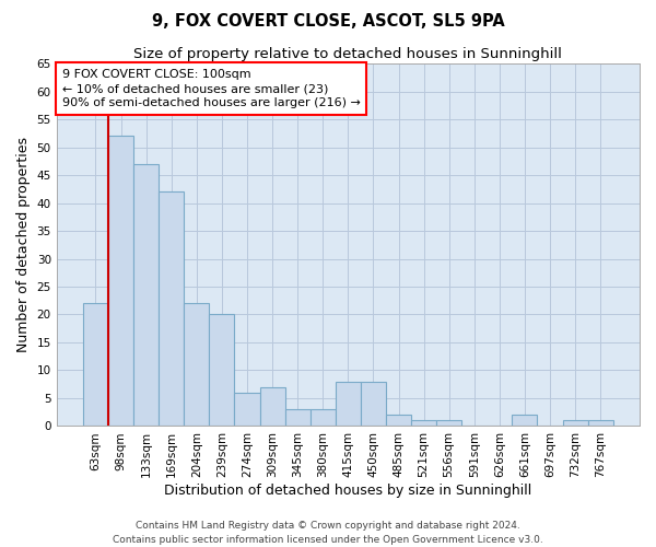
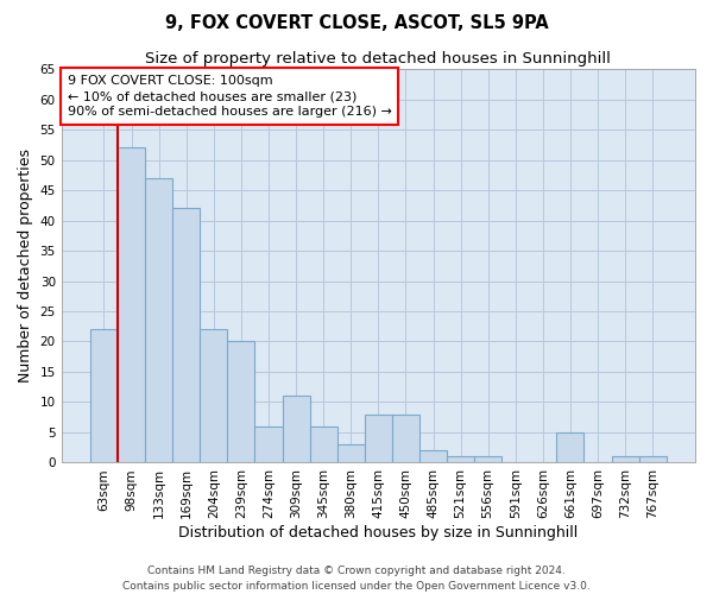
309sqm: 7 -> 11
345sqm: 3 -> 6
661sqm: 2 -> 5
